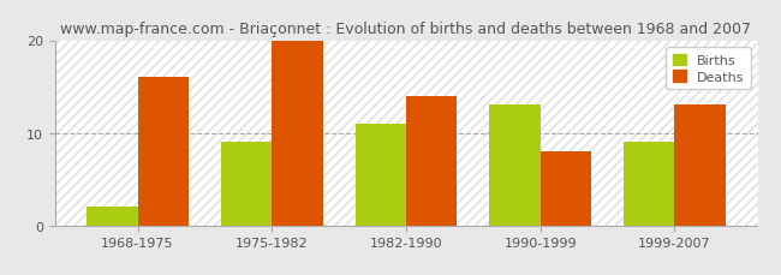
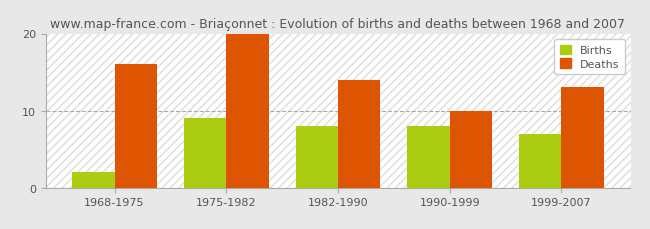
Births/1982-1990: 11 -> 8
Births/1990-1999: 13 -> 8
Deaths/1990-1999: 8 -> 10
Births/1999-2007: 9 -> 7
